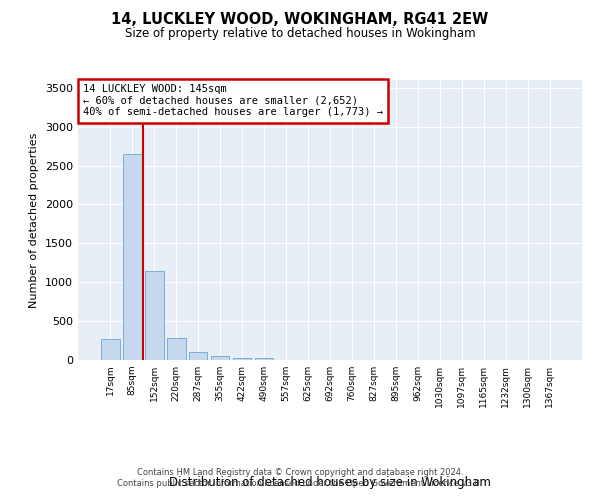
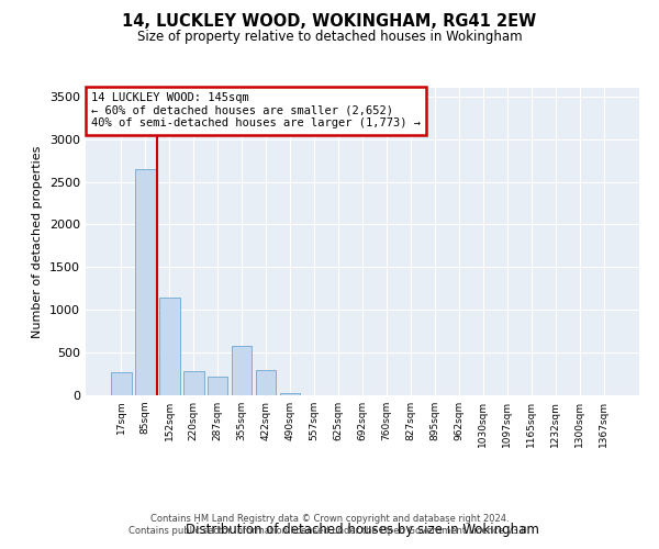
287sqm: 100 -> 220
355sqm: 60 -> 580
422sqm: 30 -> 300
